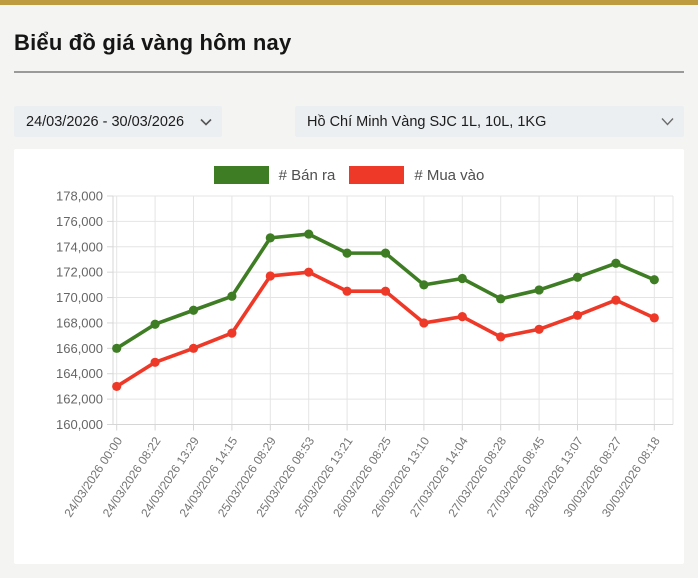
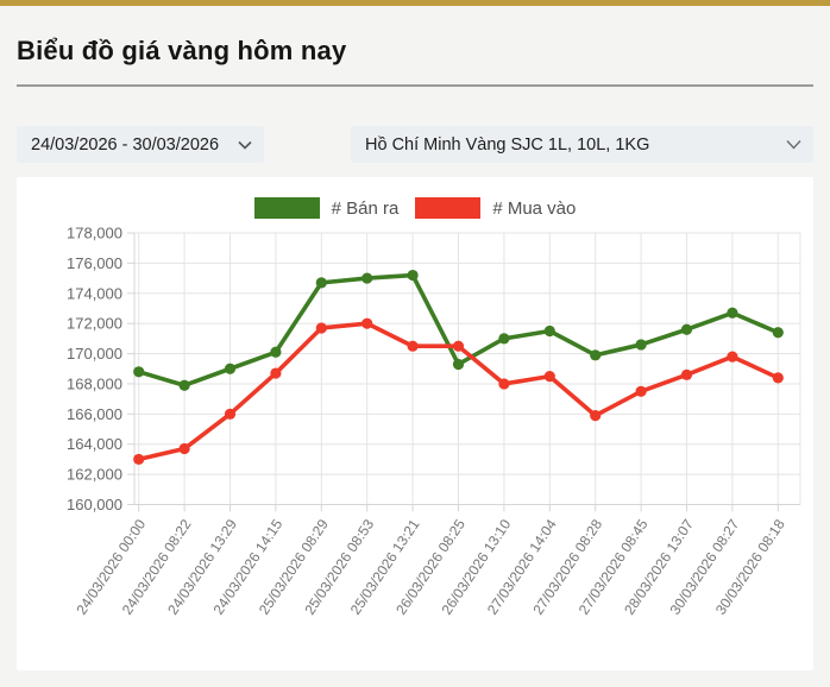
# Bán ra/24/03/2026 00:00: 166000 -> 168800
# Mua vào/24/03/2026 08:22: 164900 -> 163700
# Mua vào/24/03/2026 14:15: 167200 -> 168700
# Bán ra/25/03/2026 13:21: 173500 -> 175200
# Bán ra/26/03/2026 08:25: 173500 -> 169300
# Mua vào/27/03/2026 08:28: 166900 -> 165900
